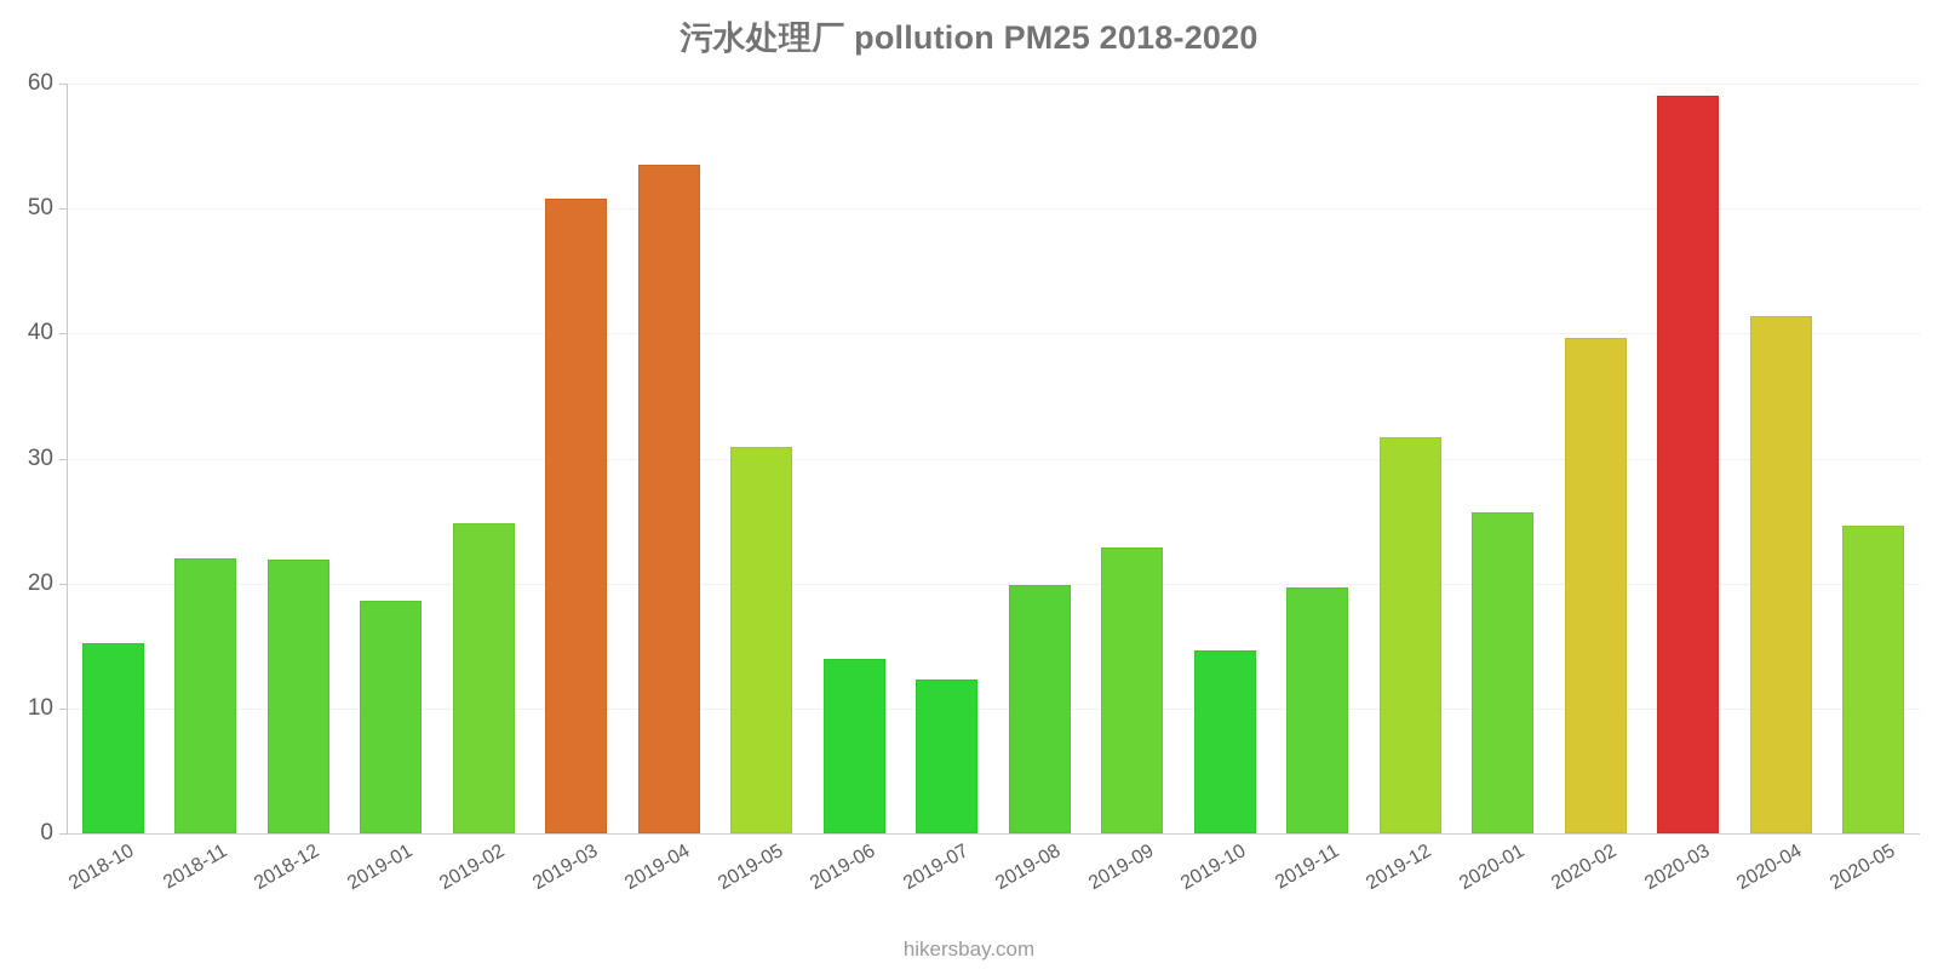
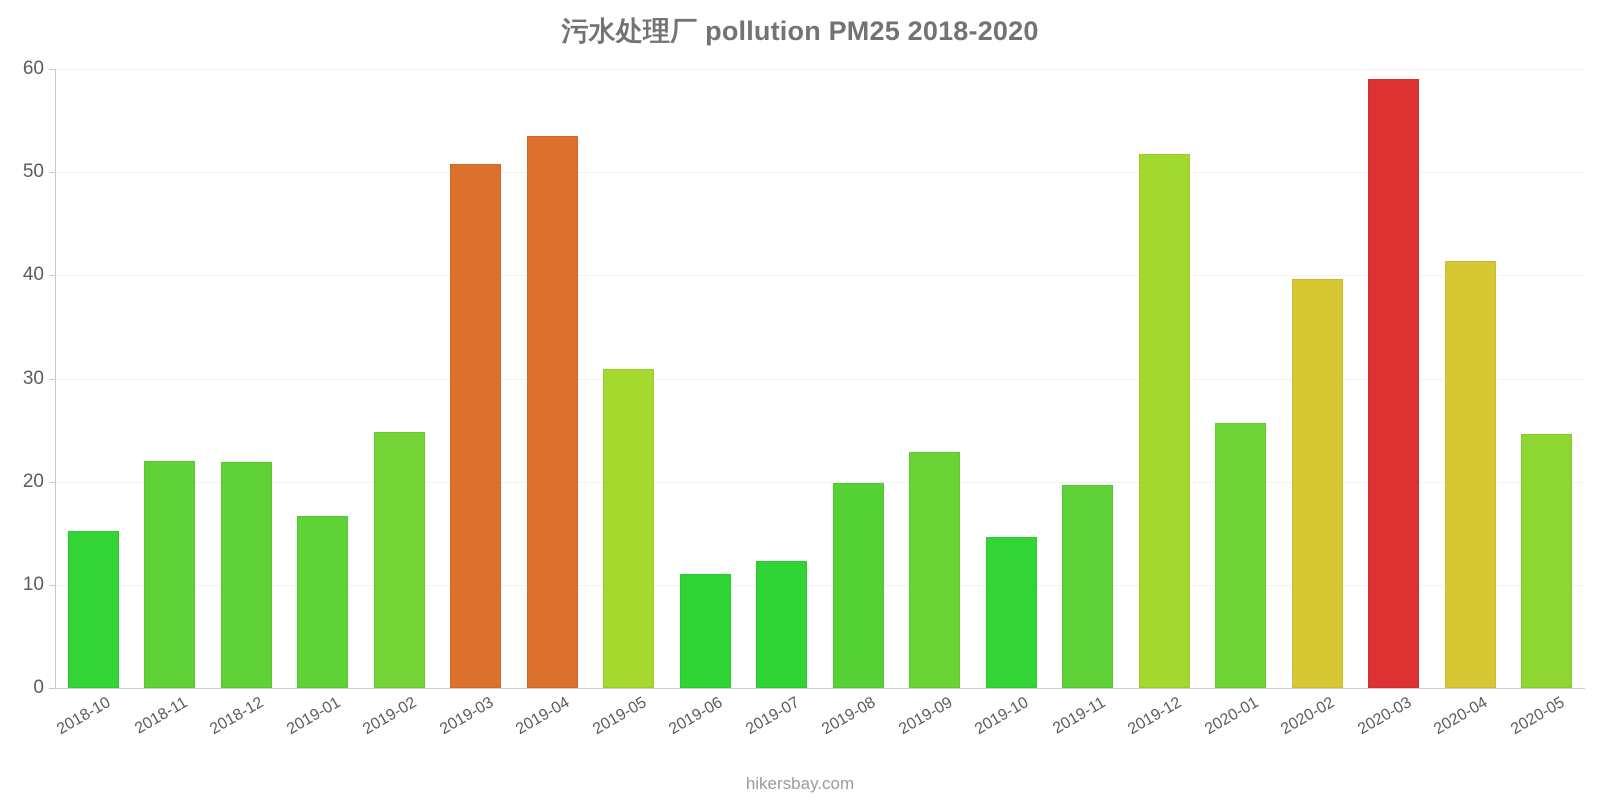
2019-01: 18.6 -> 16.7
2019-06: 14.0 -> 11.1
2019-12: 31.7 -> 51.8
